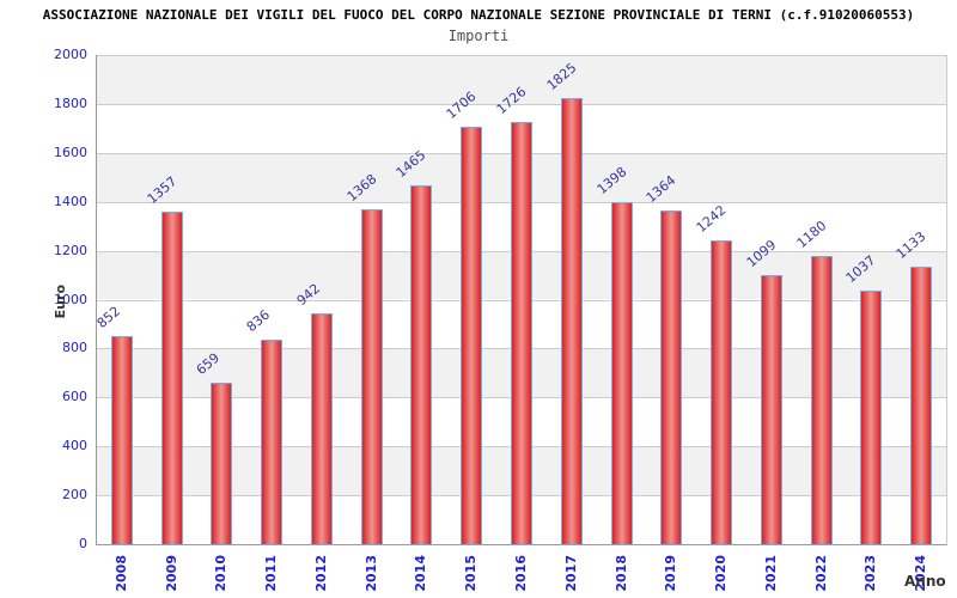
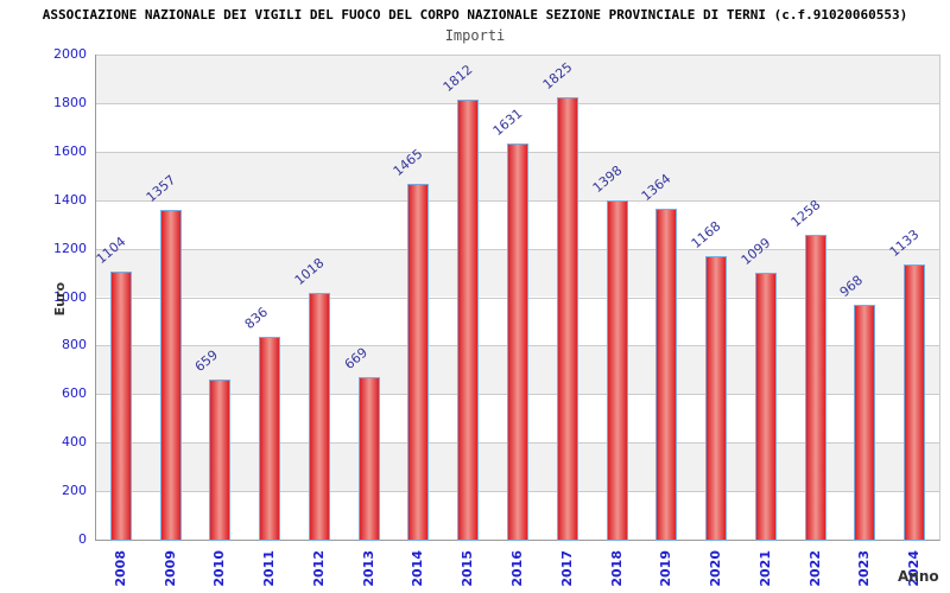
2008: 852 -> 1104
2012: 942 -> 1018
2013: 1368 -> 669
2015: 1706 -> 1812
2016: 1726 -> 1631
2020: 1242 -> 1168
2022: 1180 -> 1258
2023: 1037 -> 968
